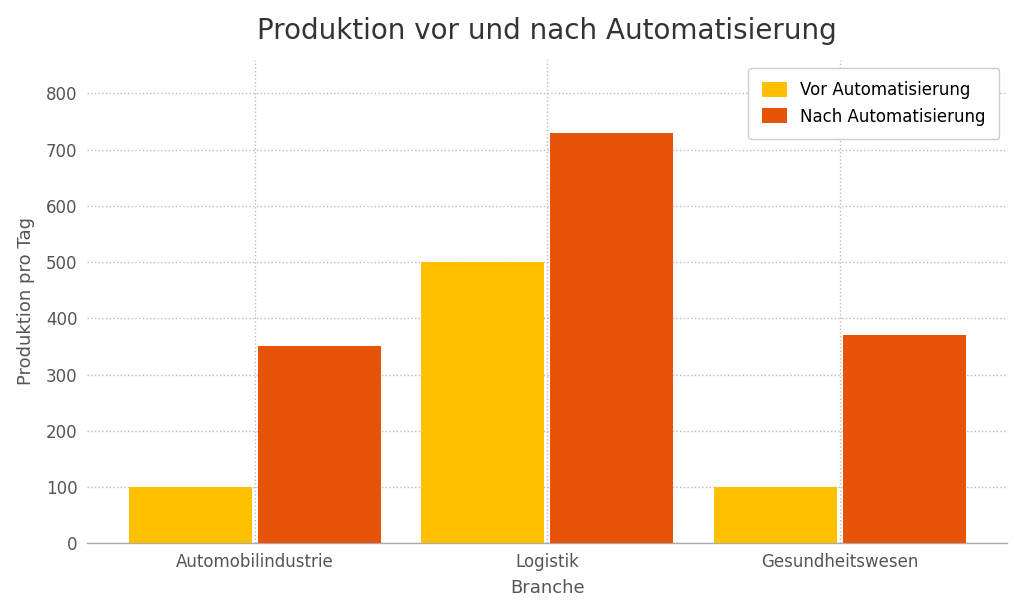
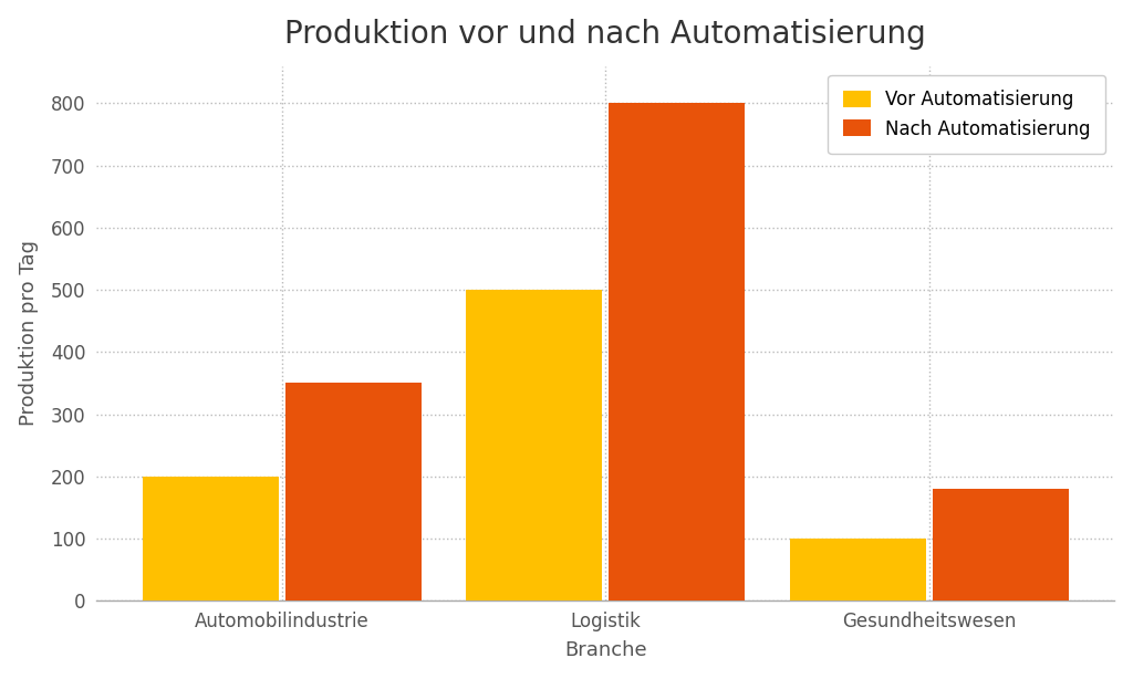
Vor Automatisierung/Automobilindustrie: 100 -> 200
Nach Automatisierung/Logistik: 730 -> 800
Nach Automatisierung/Gesundheitswesen: 370 -> 180
